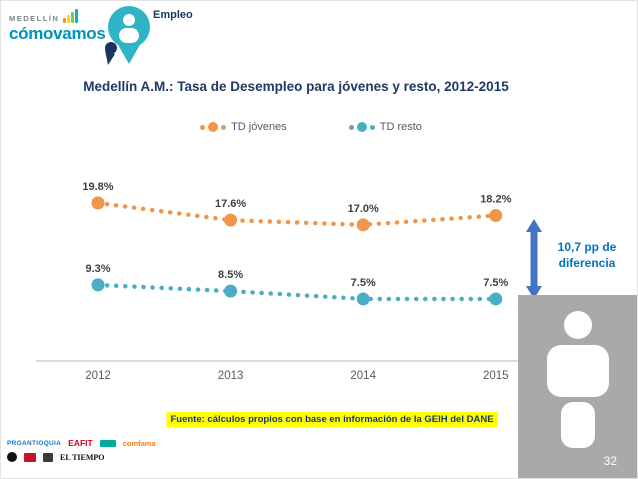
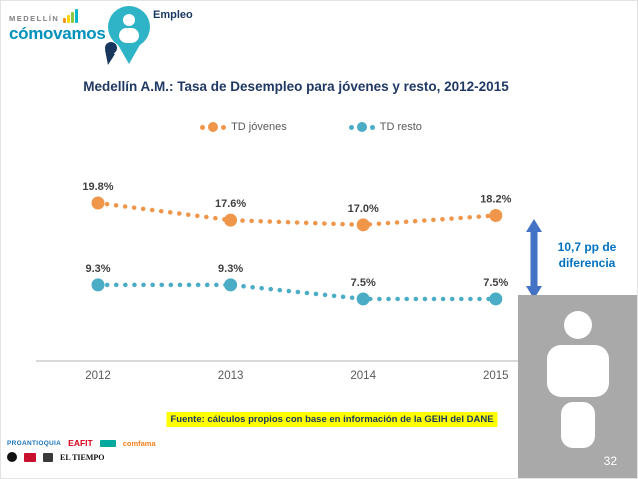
TD resto/2013: 8.5% -> 9.3%
